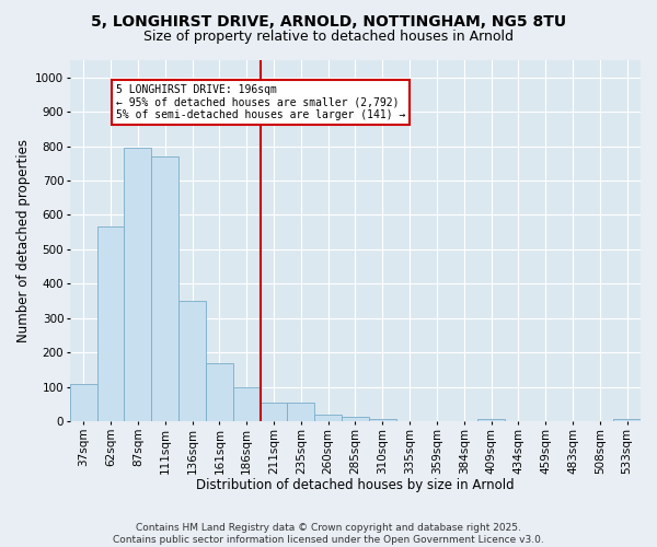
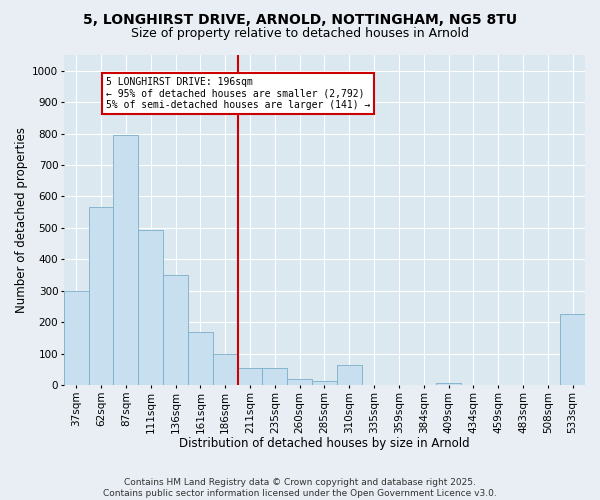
37sqm: 110 -> 300
111sqm: 770 -> 495
310sqm: 8 -> 65
533sqm: 8 -> 225
